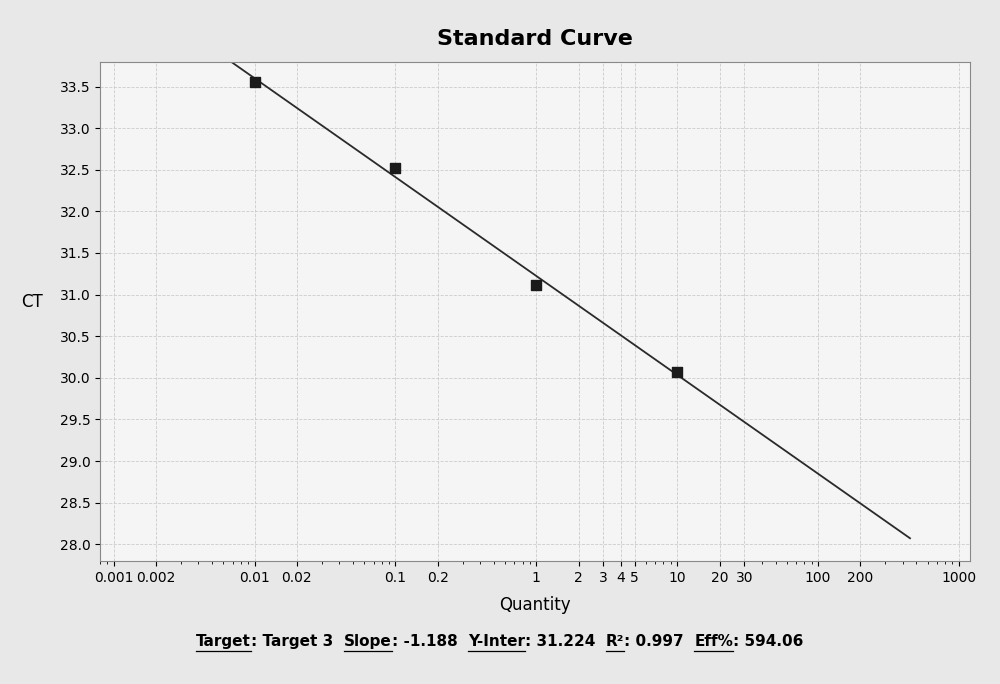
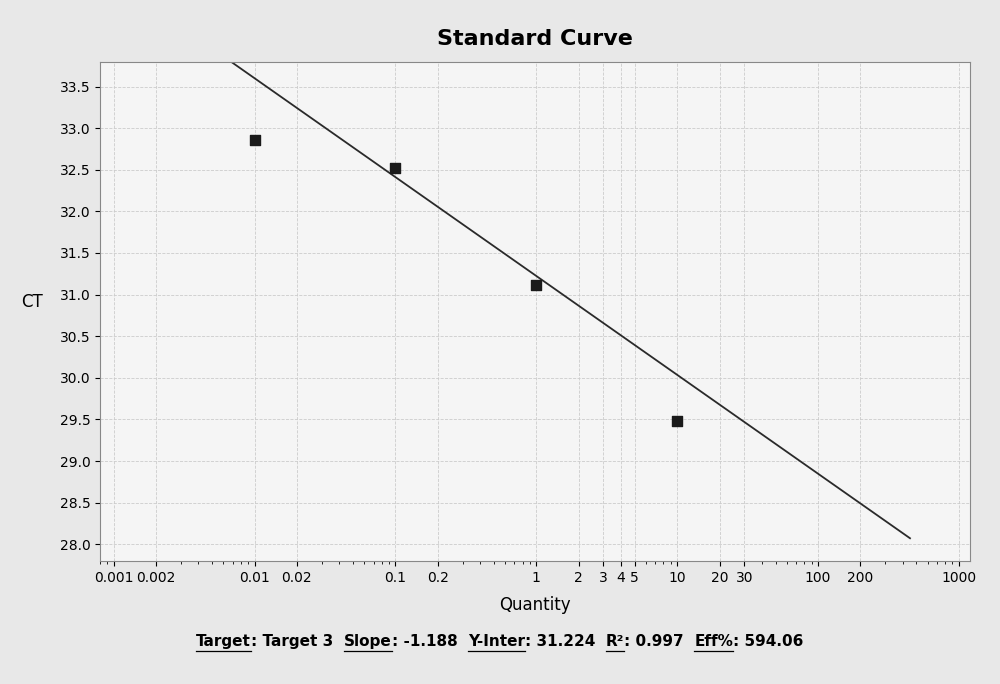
0.01: 33.56 -> 32.86
10: 30.07 -> 29.48
